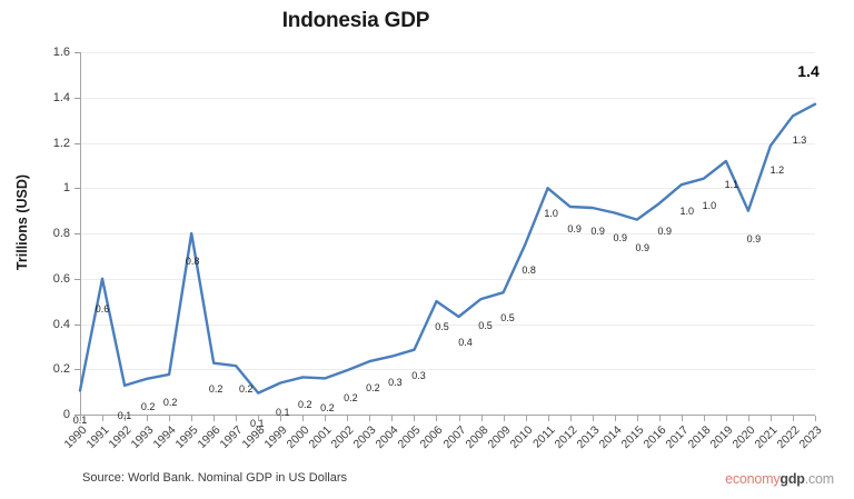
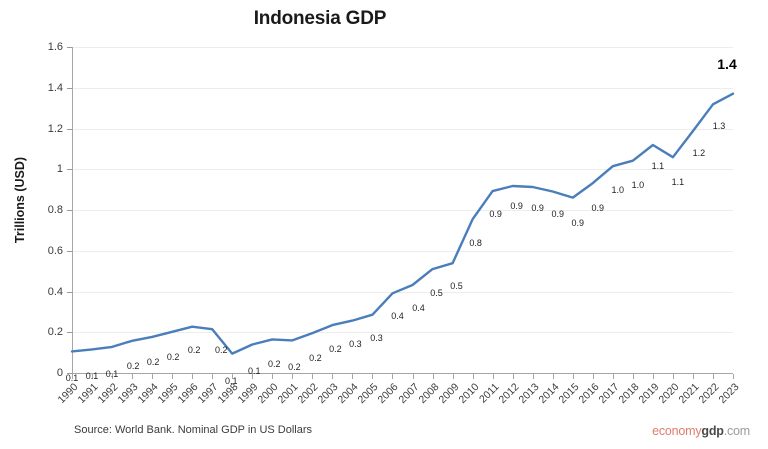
1991: 0.6 -> 0.1
1995: 0.8 -> 0.2
2006: 0.5 -> 0.4
2011: 1.0 -> 0.9
2020: 0.9 -> 1.1
